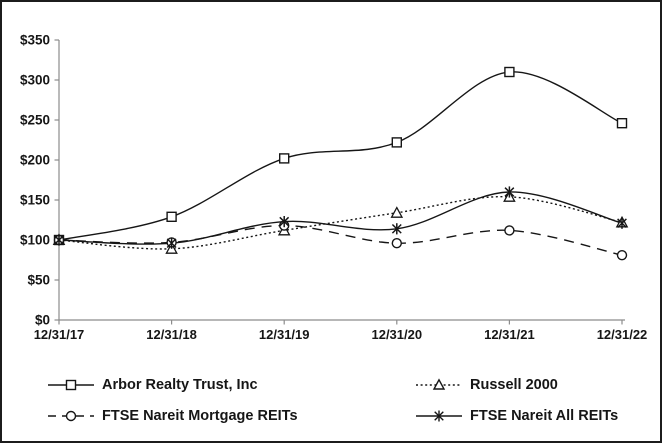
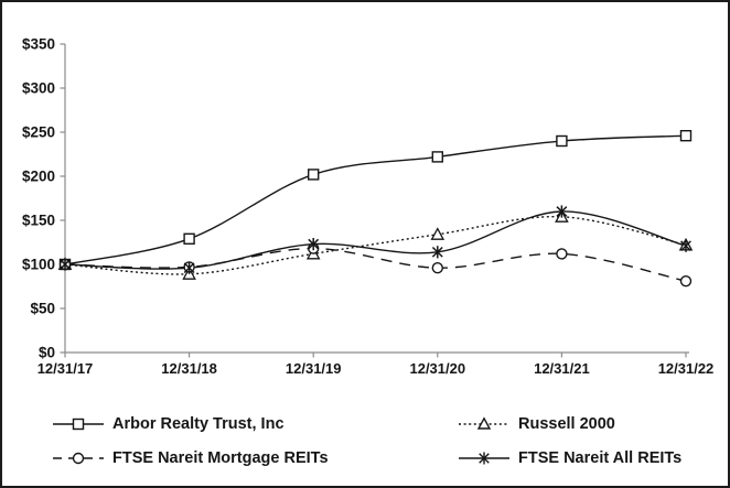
Arbor Realty Trust, Inc/12/31/21: $310 -> $240
